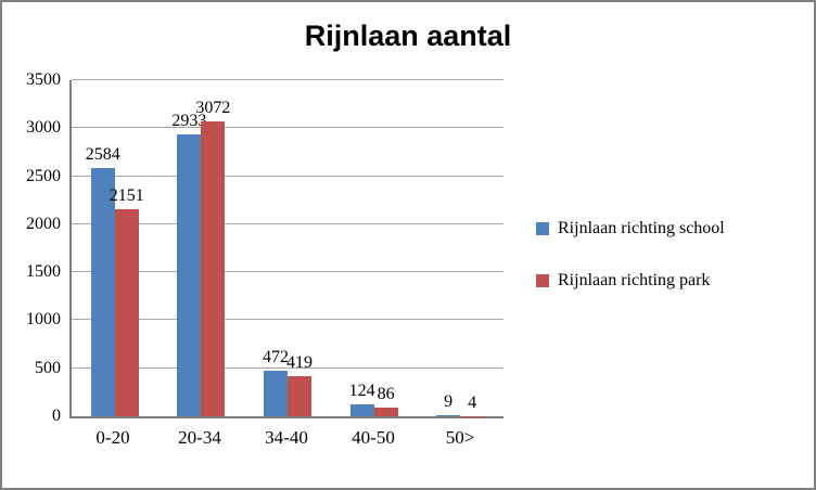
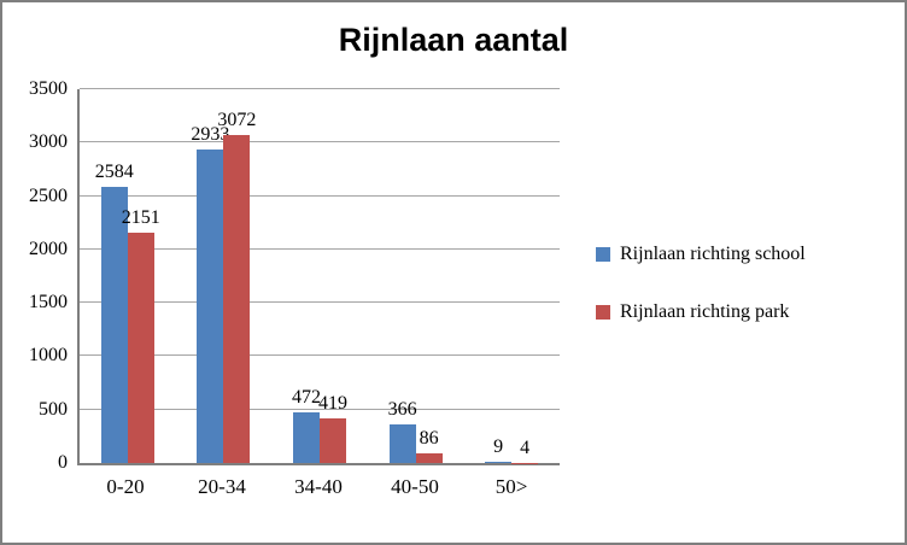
Rijnlaan richting school/40-50: 124 -> 366
